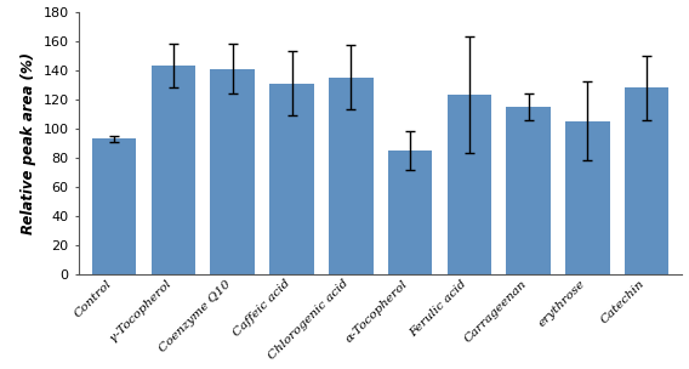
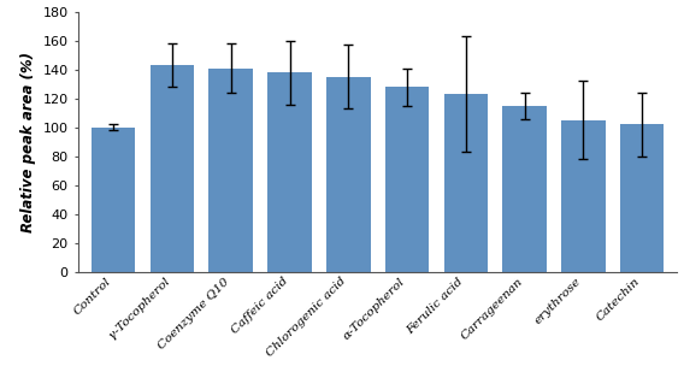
Control: 93 -> 100
Caffeic acid: 131 -> 138
α-Tocopherol: 85 -> 128
Catechin: 128 -> 102
